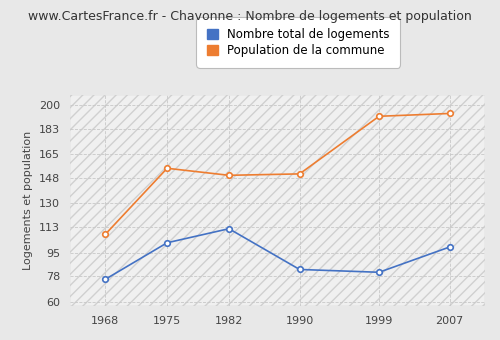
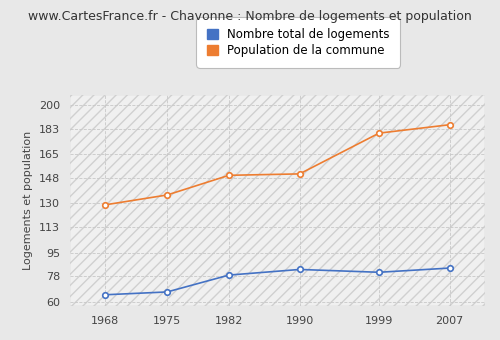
Nombre total de logements/1968: 76 -> 65
Population de la commune/1968: 108 -> 129
Nombre total de logements/1975: 102 -> 67
Population de la commune/1975: 155 -> 136
Nombre total de logements/1982: 112 -> 79
Population de la commune/1999: 192 -> 180
Nombre total de logements/2007: 99 -> 84
Population de la commune/2007: 194 -> 186
